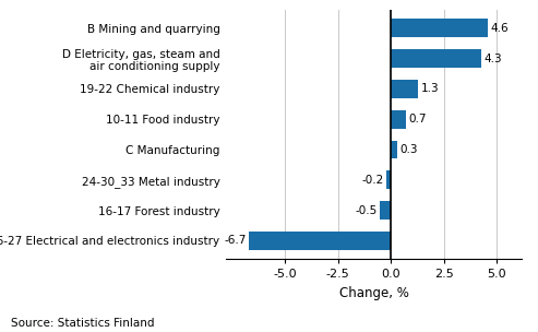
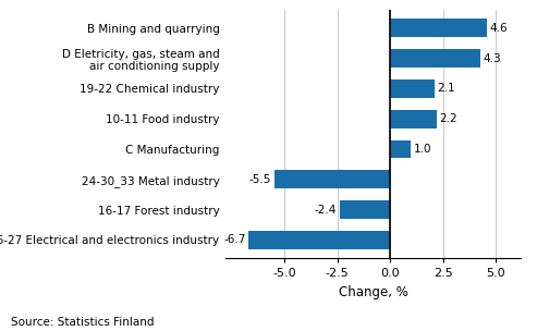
19-22 Chemical industry: 1.3 -> 2.1
10-11 Food industry: 0.7 -> 2.2
C Manufacturing: 0.3 -> 1.0
24-30_33 Metal industry: -0.2 -> -5.5
16-17 Forest industry: -0.5 -> -2.4
